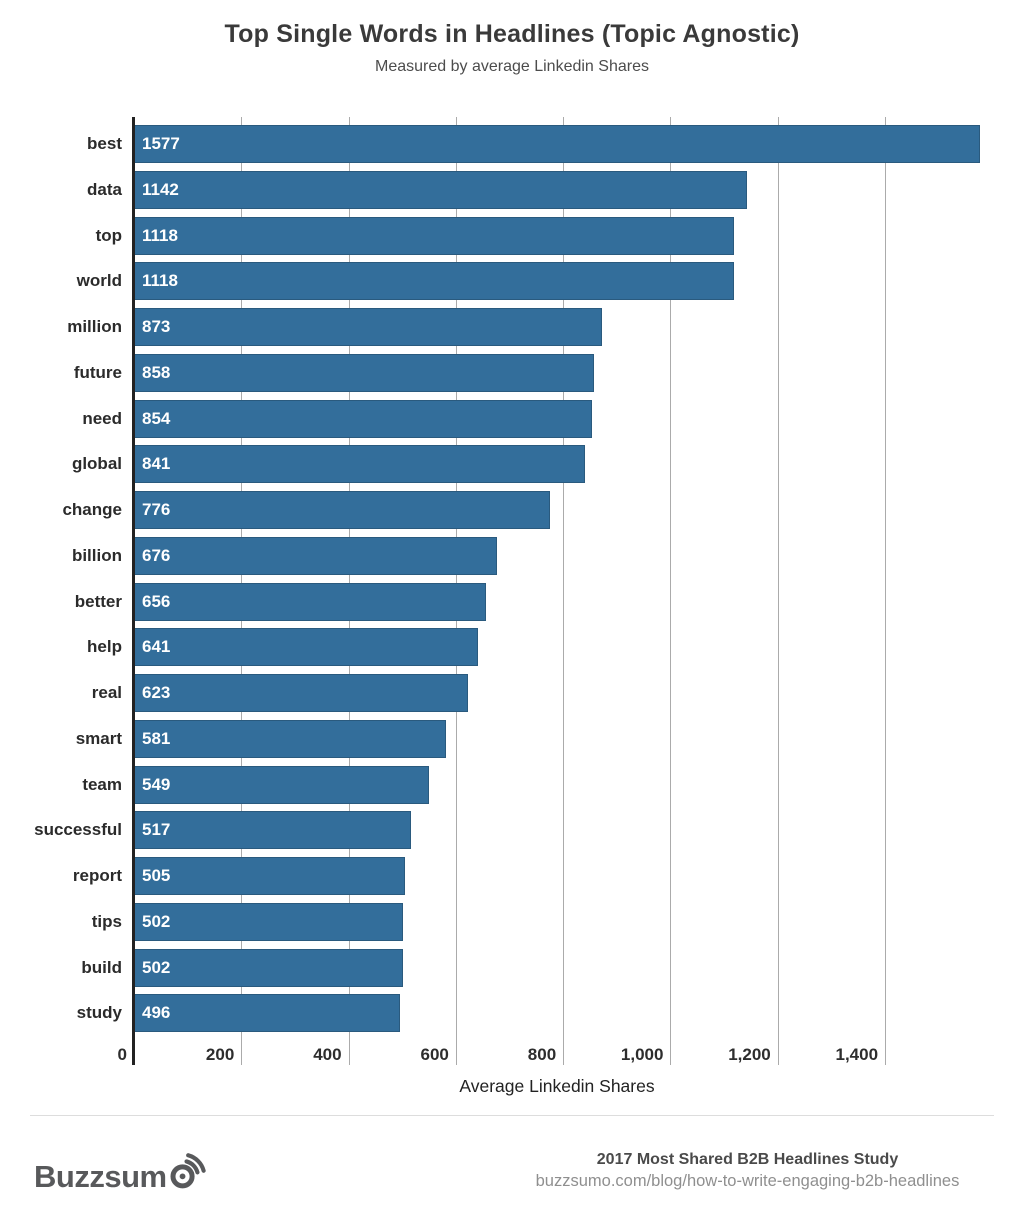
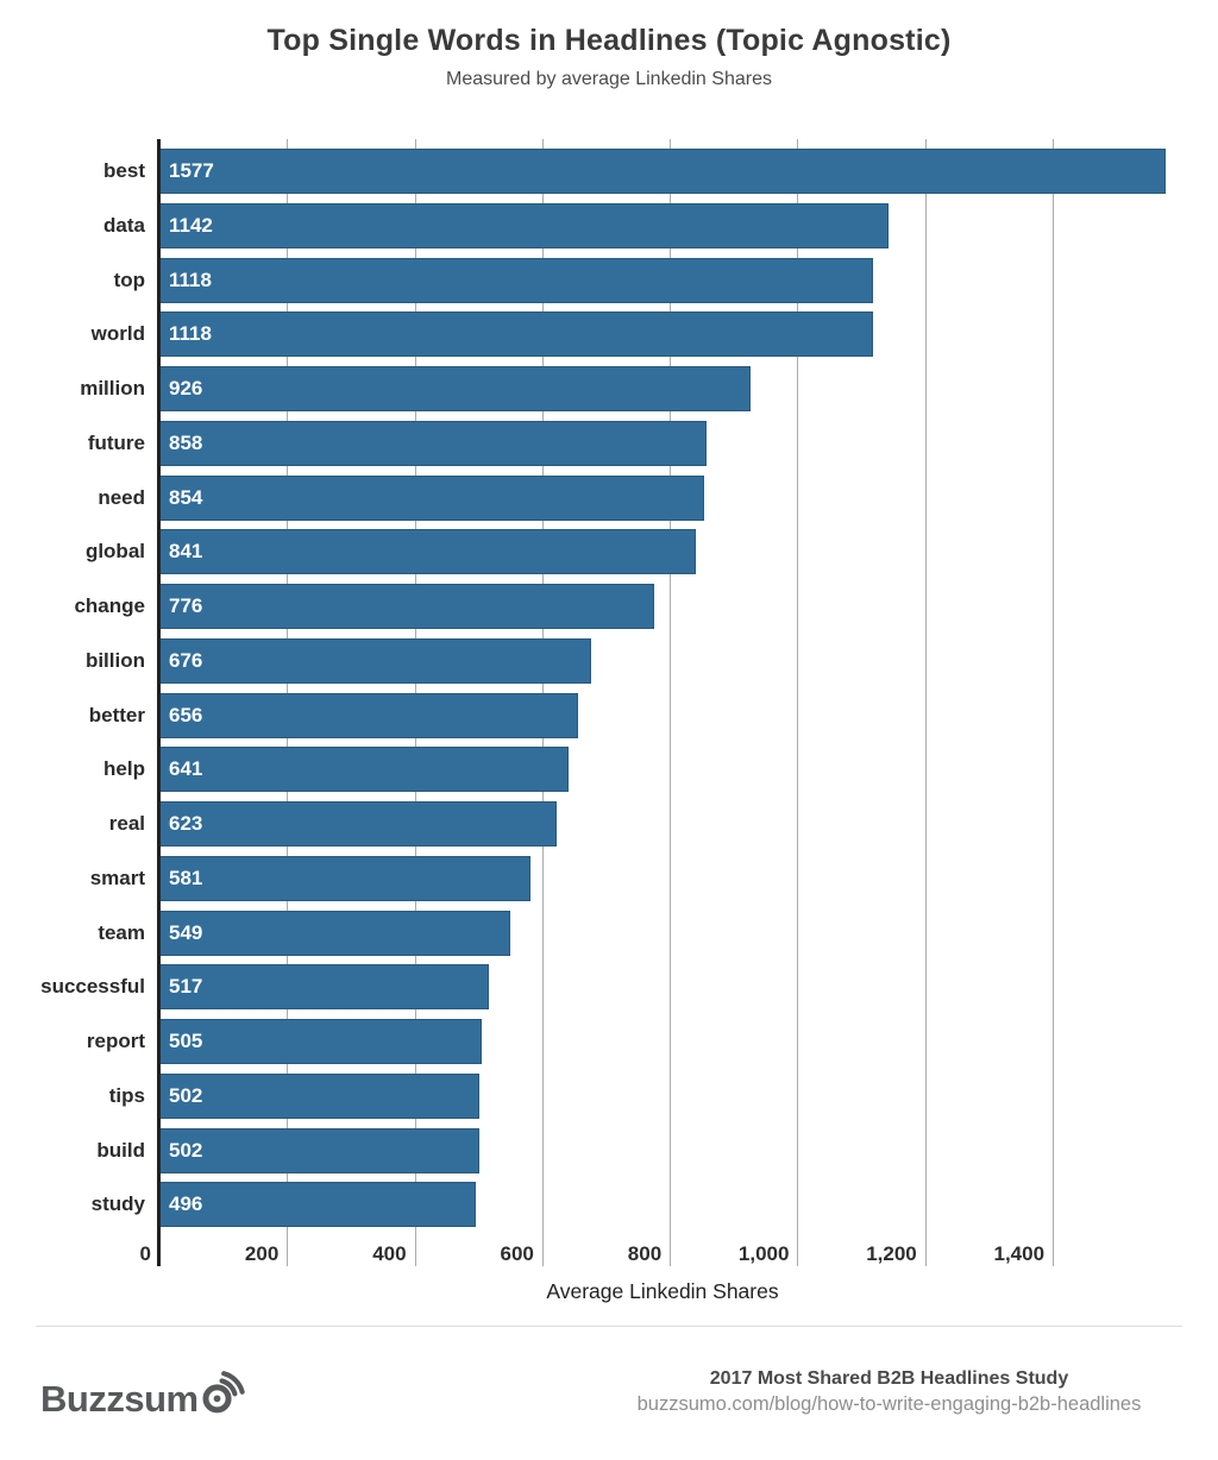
million: 873 -> 926
